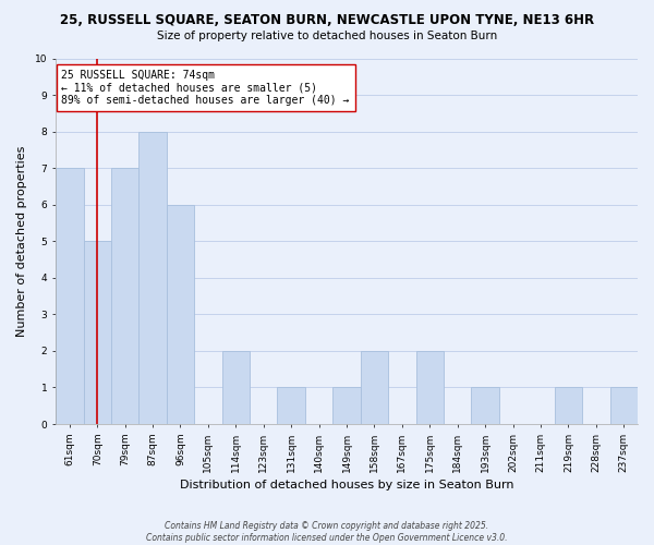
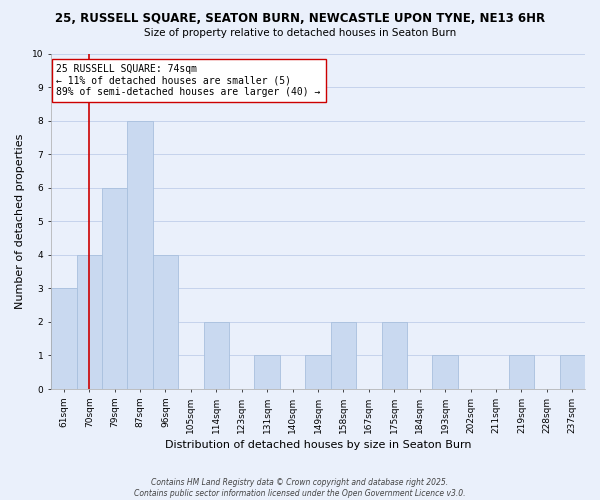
61sqm: 7 -> 3
70sqm: 5 -> 4
79sqm: 7 -> 6
96sqm: 6 -> 4
